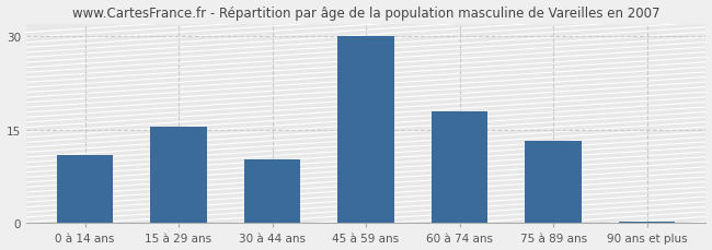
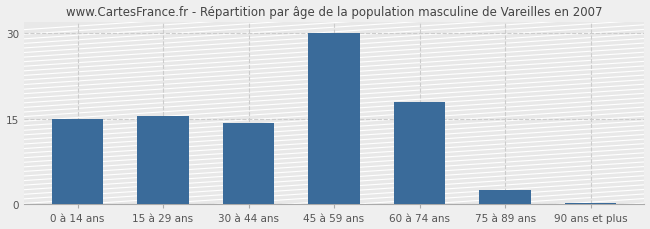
0 à 14 ans: 11.0 -> 15.0
30 à 44 ans: 10.2 -> 14.2
75 à 89 ans: 13.2 -> 2.5
